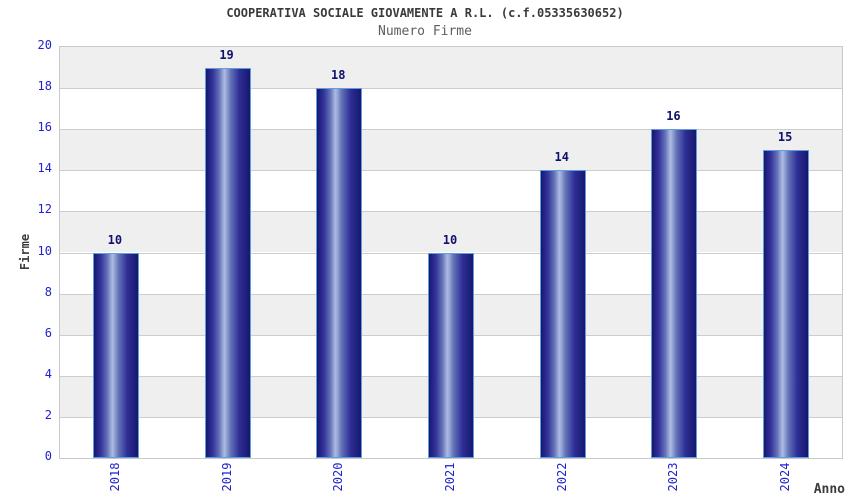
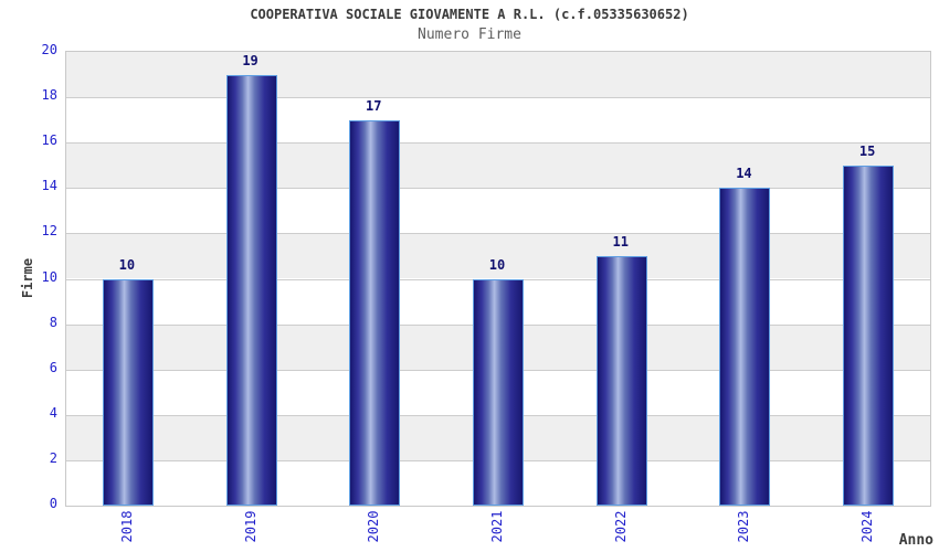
2020: 18 -> 17
2022: 14 -> 11
2023: 16 -> 14
